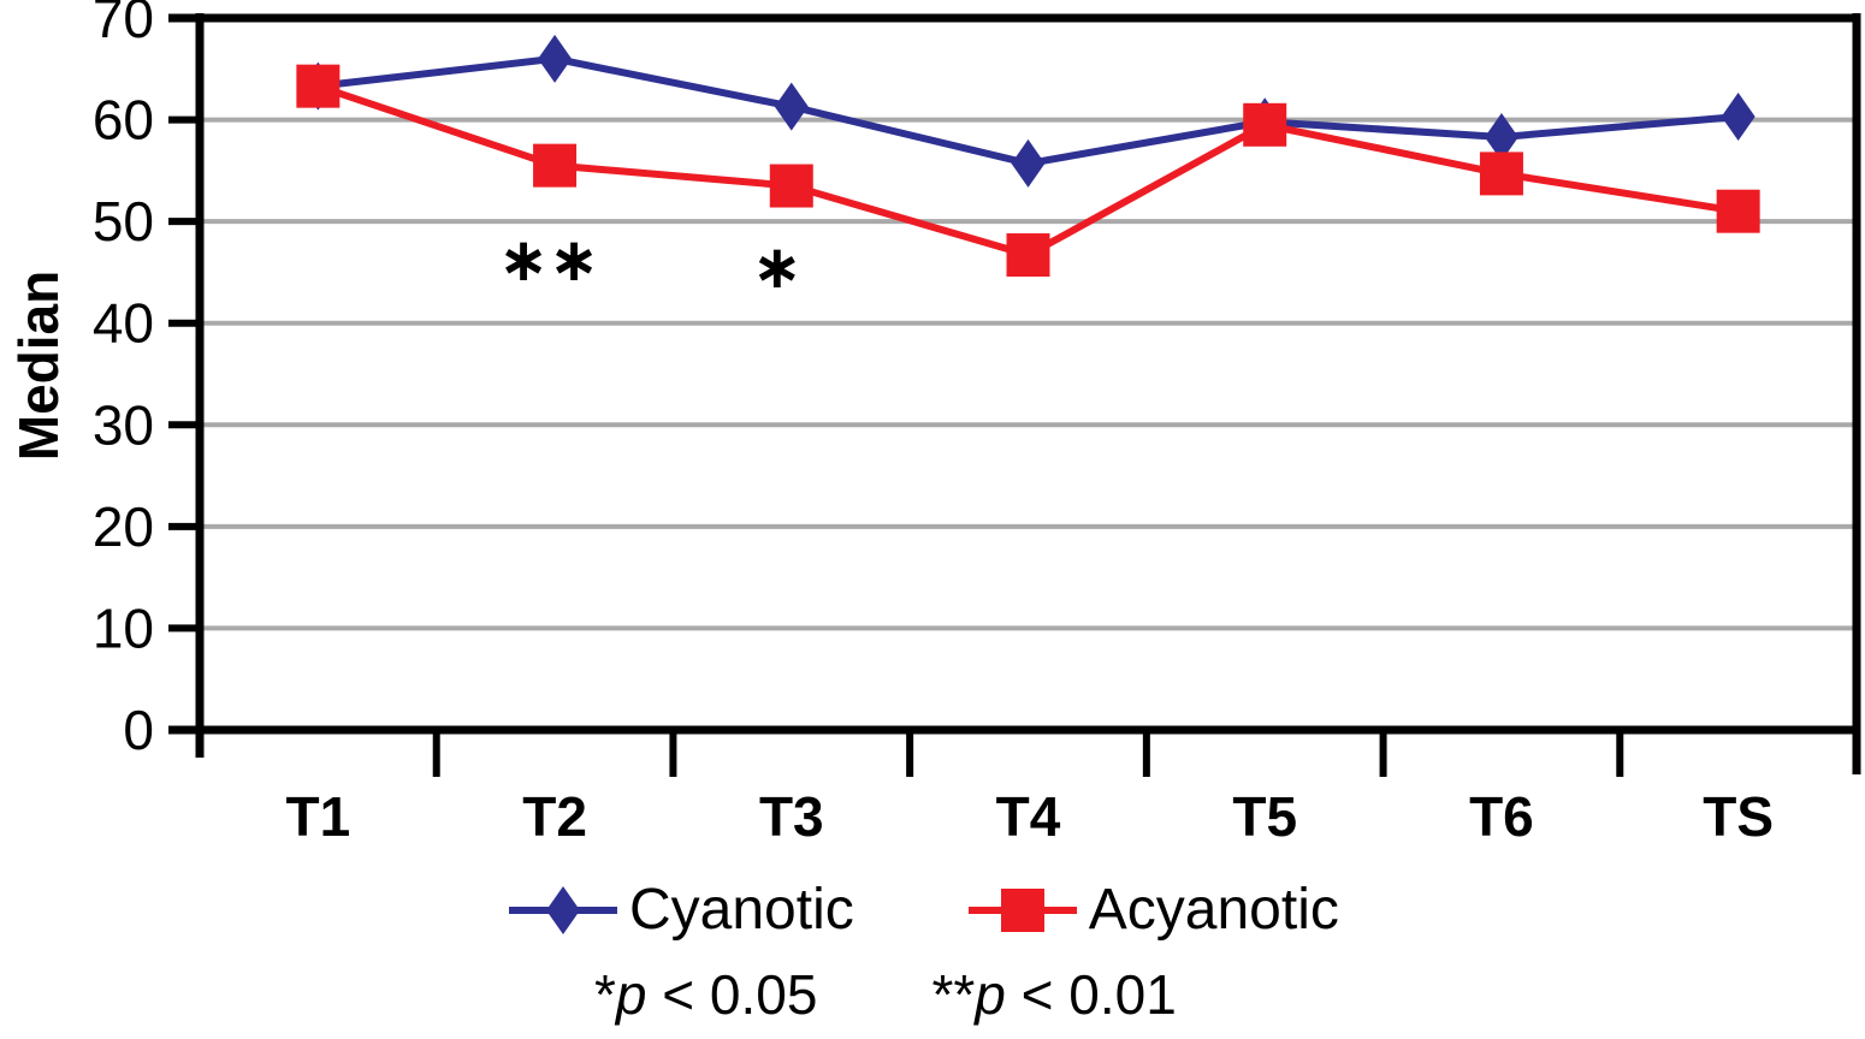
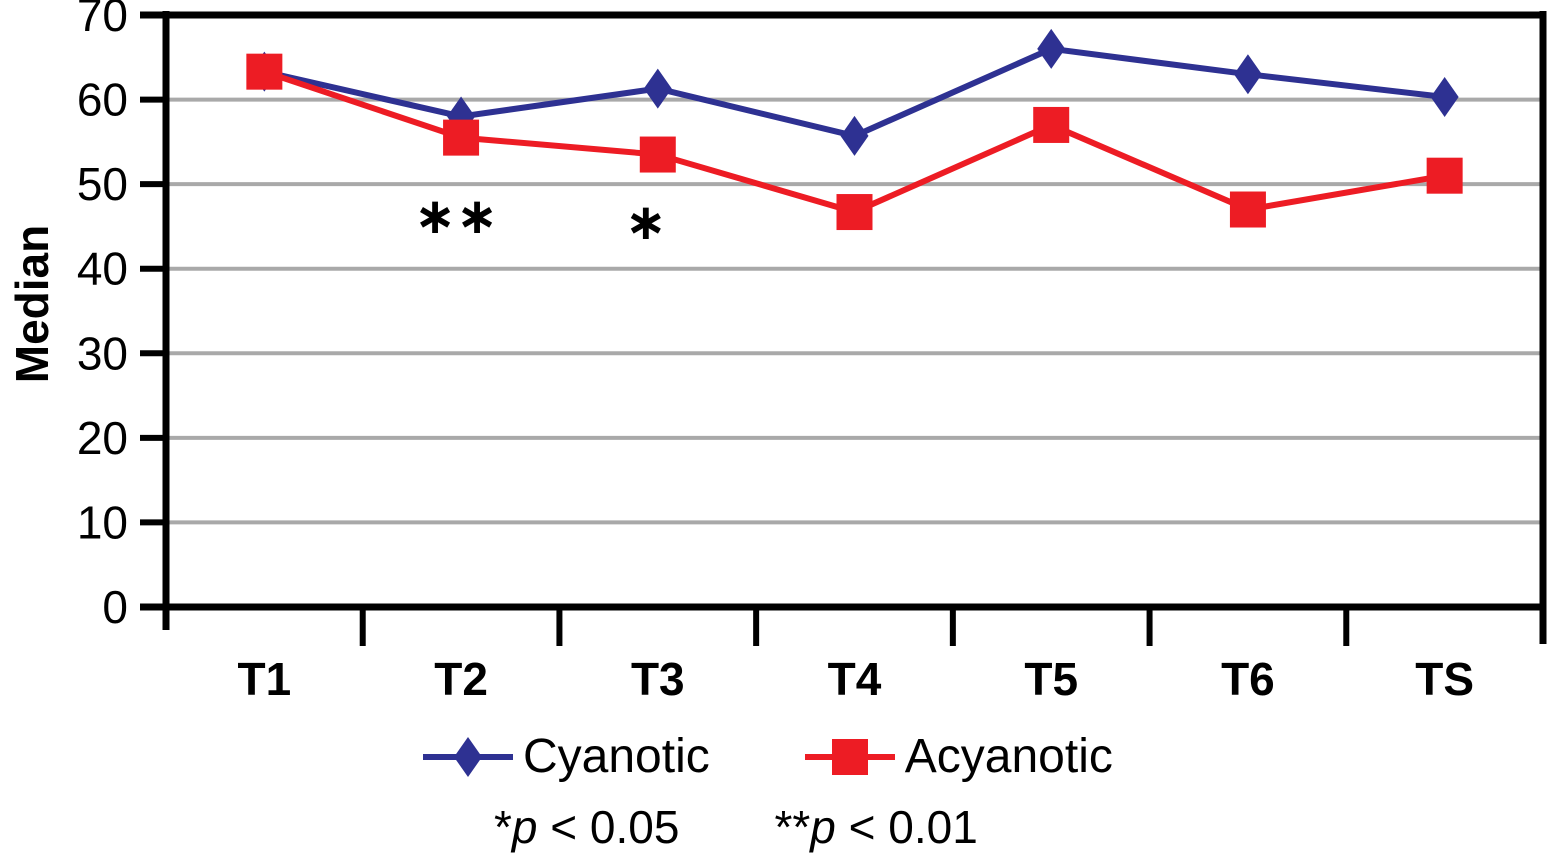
Cyanotic/T2: 66 -> 58
Cyanotic/T5: 60 -> 66
Acyanotic/T5: 60 -> 57
Cyanotic/T6: 58 -> 63
Acyanotic/T6: 55 -> 47
